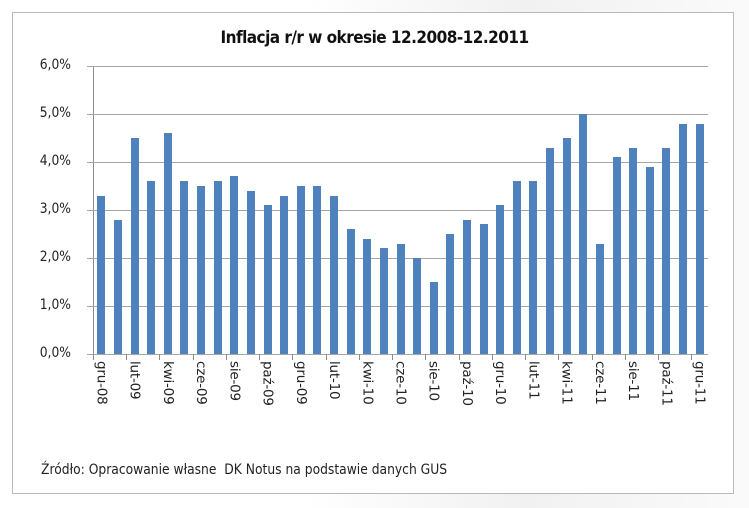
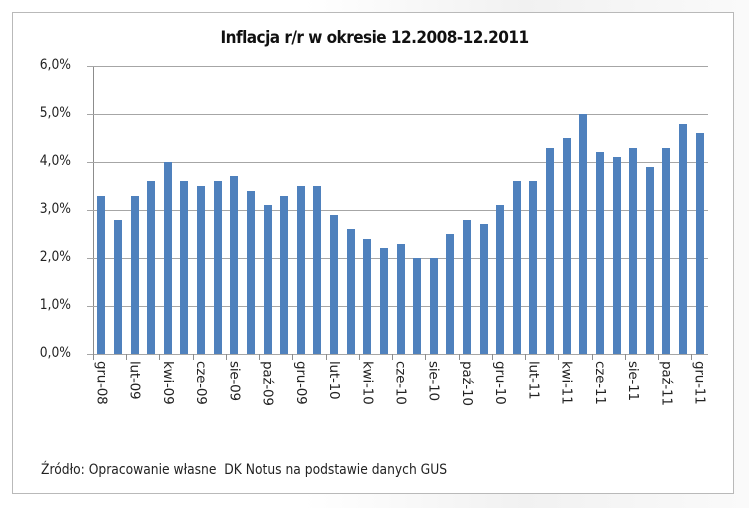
lut-09: 4,5% -> 3,3%
kwi-09: 4,6% -> 4,0%
lut-10: 3,3% -> 2,9%
sie-10: 1,5% -> 2,0%
cze-11: 2,3% -> 4,2%
gru-11: 4,8% -> 4,6%
